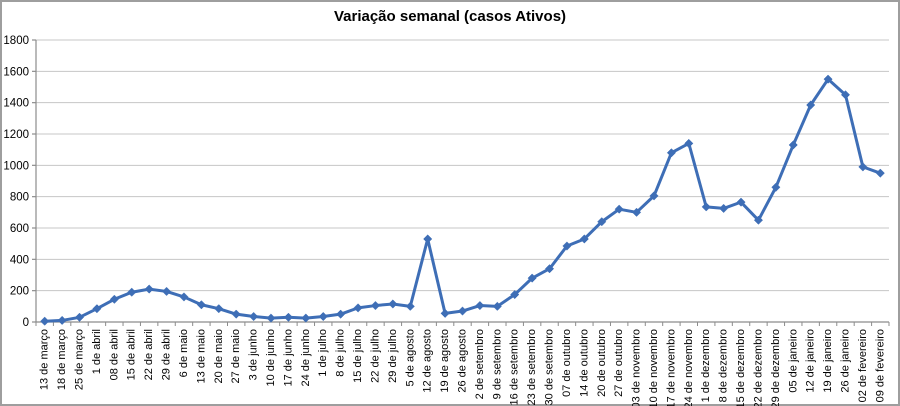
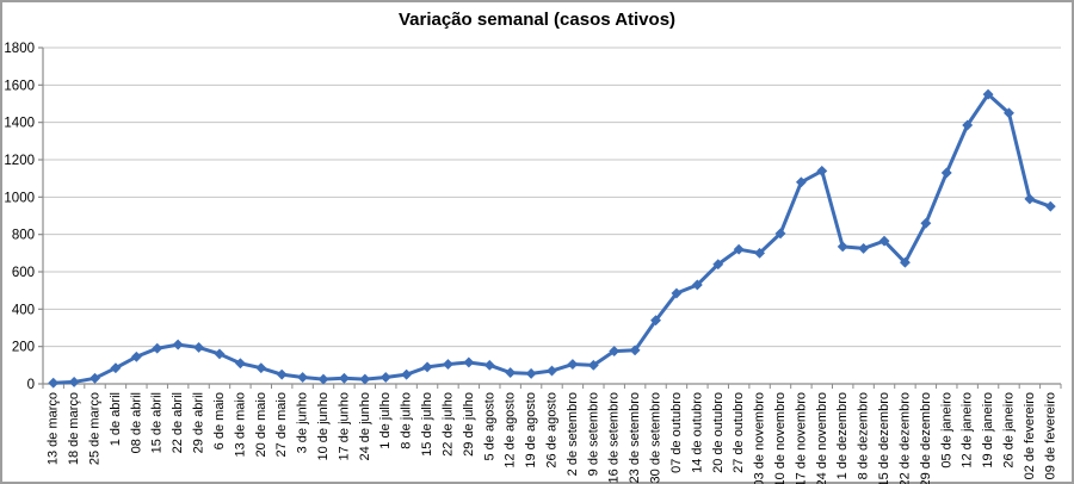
12 de agosto: 530 -> 60
23 de setembro: 280 -> 180
